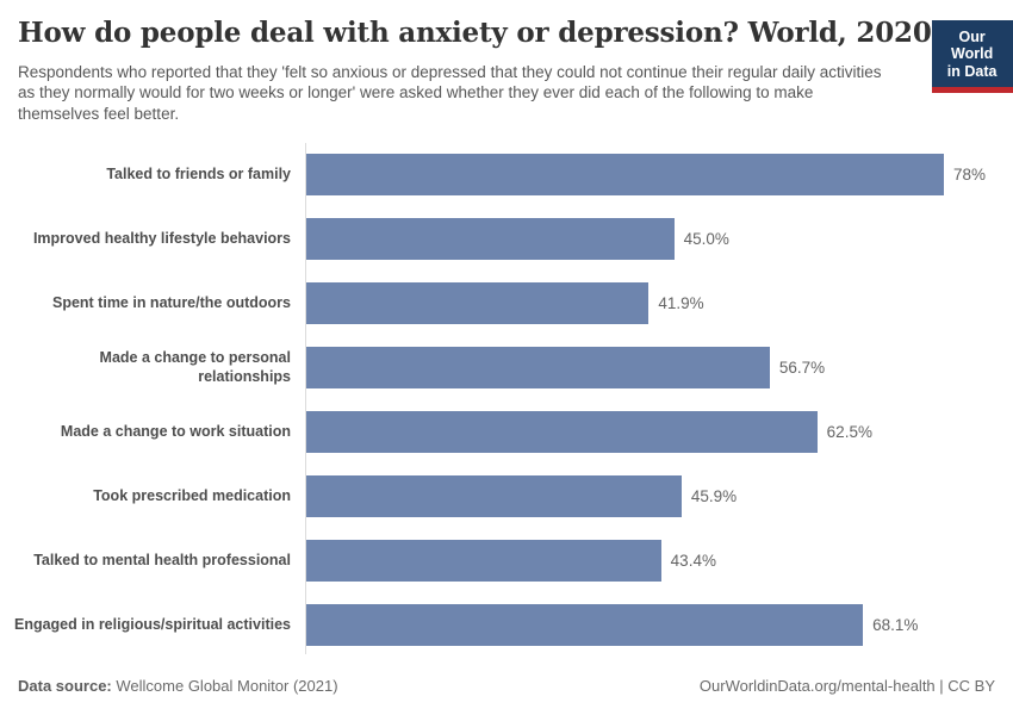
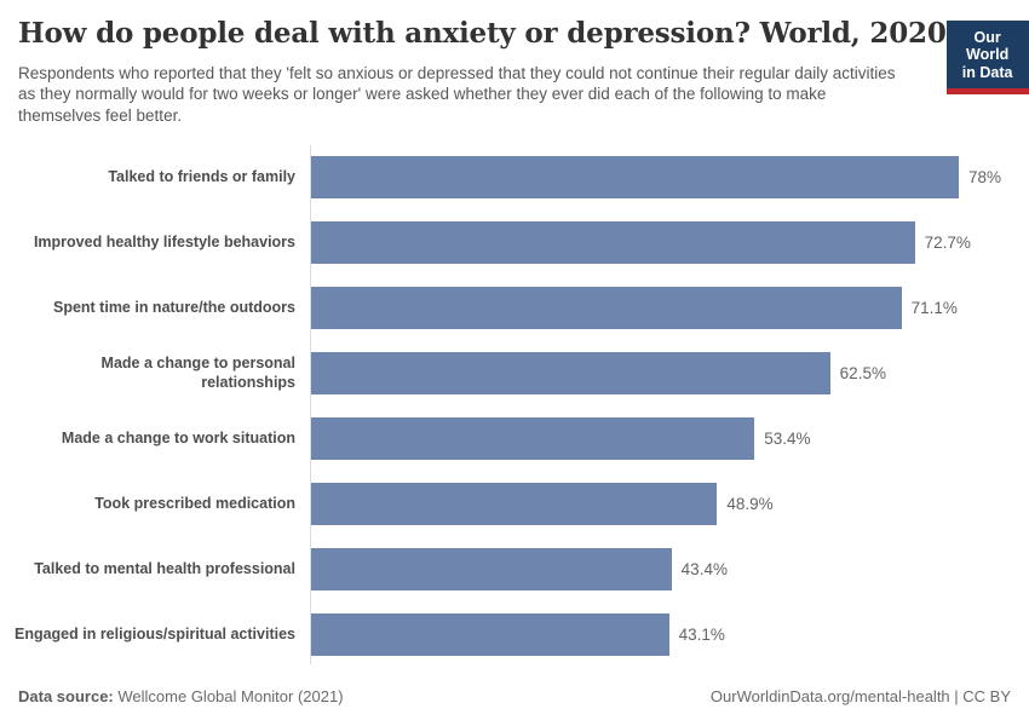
Improved healthy lifestyle behaviors: 45.0% -> 72.7%
Spent time in nature/the outdoors: 41.9% -> 71.1%
Made a change to personal relationships: 56.7% -> 62.5%
Made a change to work situation: 62.5% -> 53.4%
Took prescribed medication: 45.9% -> 48.9%
Engaged in religious/spiritual activities: 68.1% -> 43.1%
